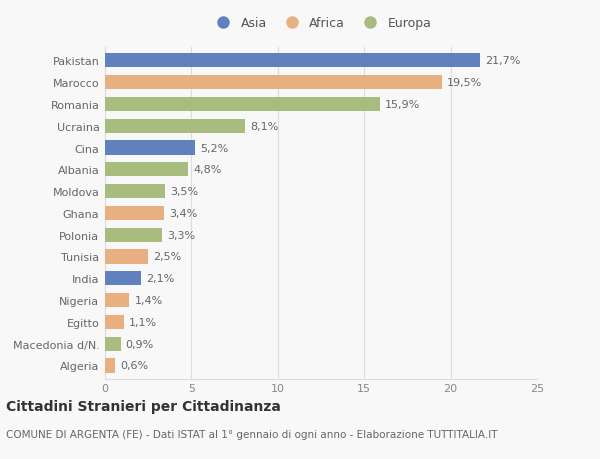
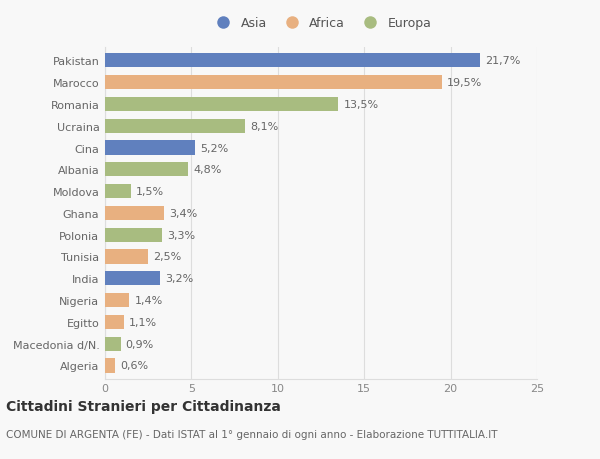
Romania: 15,9% -> 13,5%
Moldova: 3,5% -> 1,5%
India: 2,1% -> 3,2%
